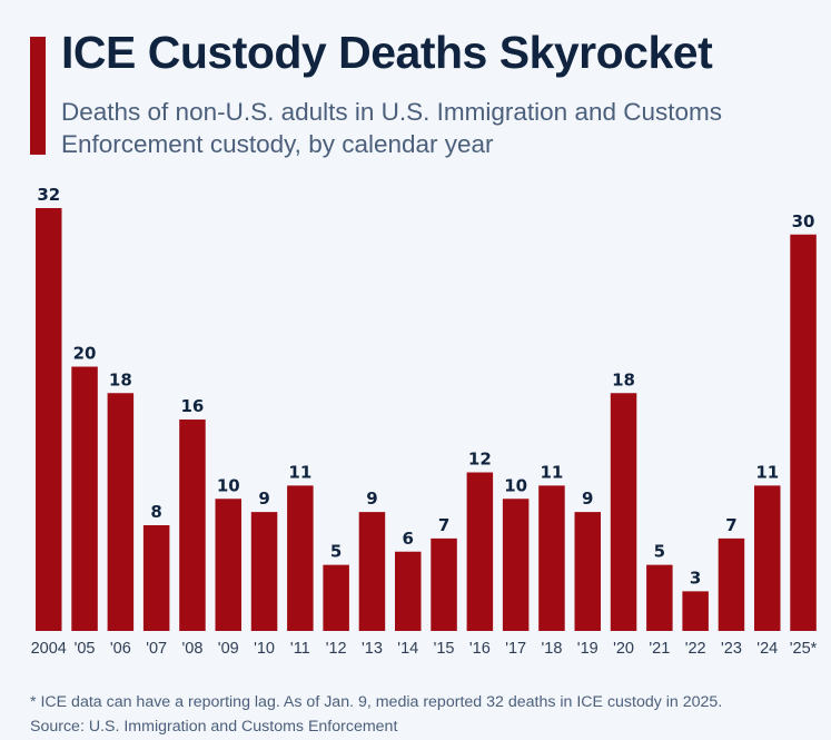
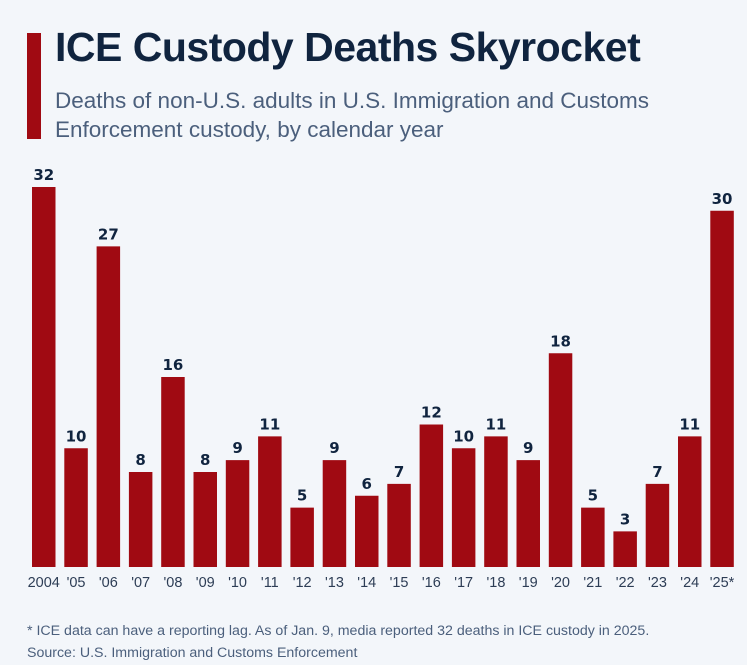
'05: 20 -> 10
'06: 18 -> 27
'09: 10 -> 8
